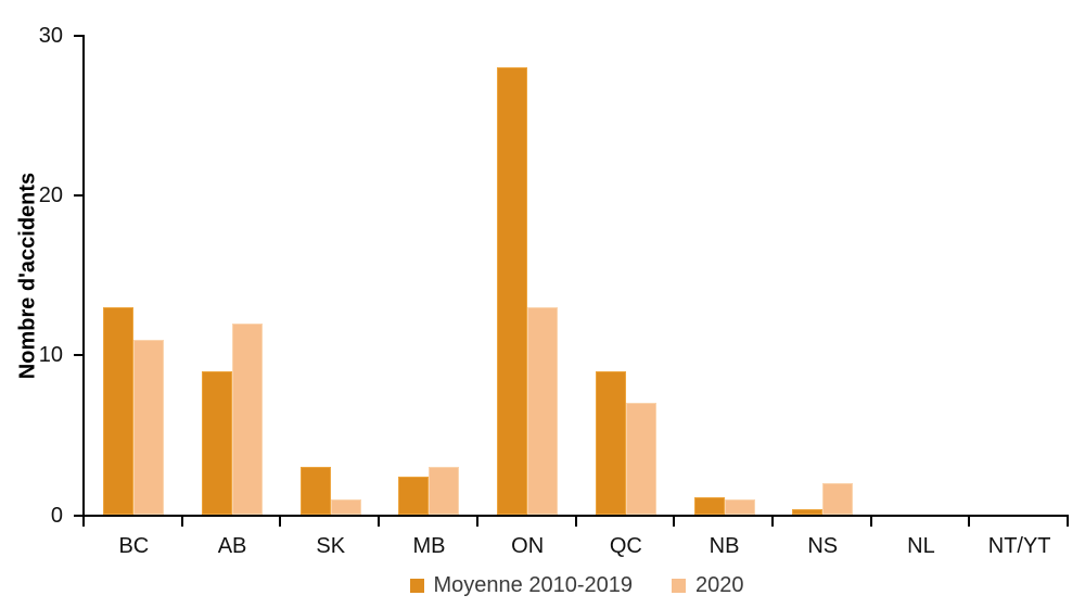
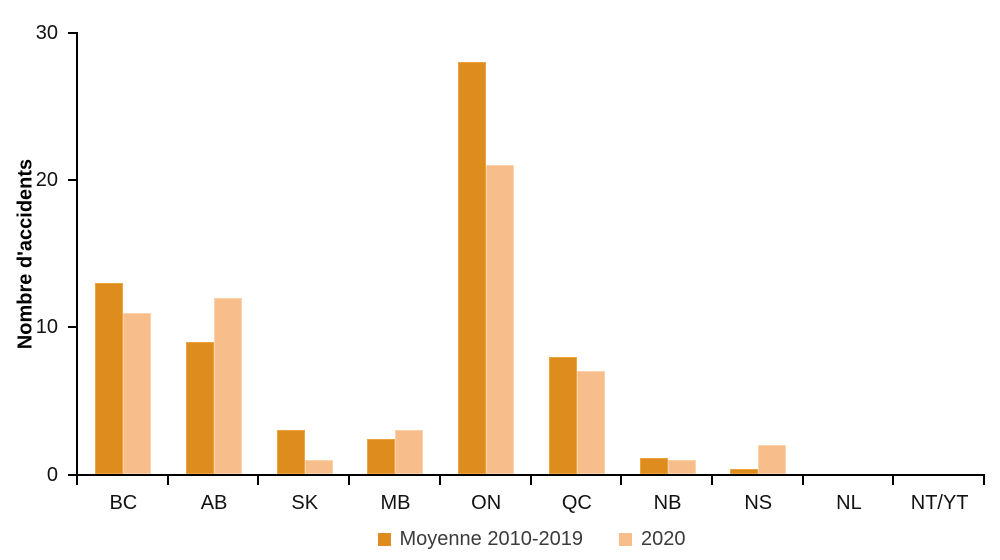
2020/ON: 13 -> 21
Moyenne 2010-2019/QC: 9.0 -> 8.0
